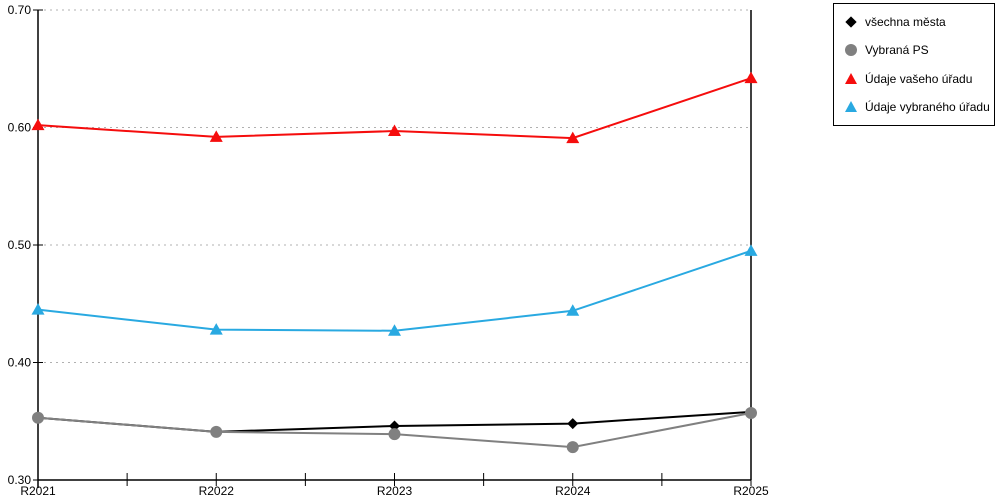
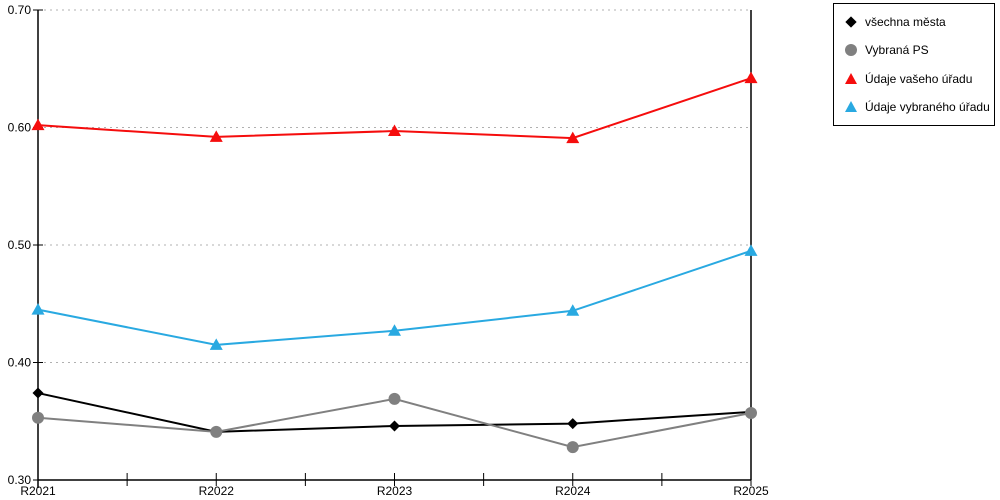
všechna města/R2021: 0.353 -> 0.374
Údaje vybraného úřadu/R2022: 0.428 -> 0.415
Vybraná PS/R2023: 0.339 -> 0.369
